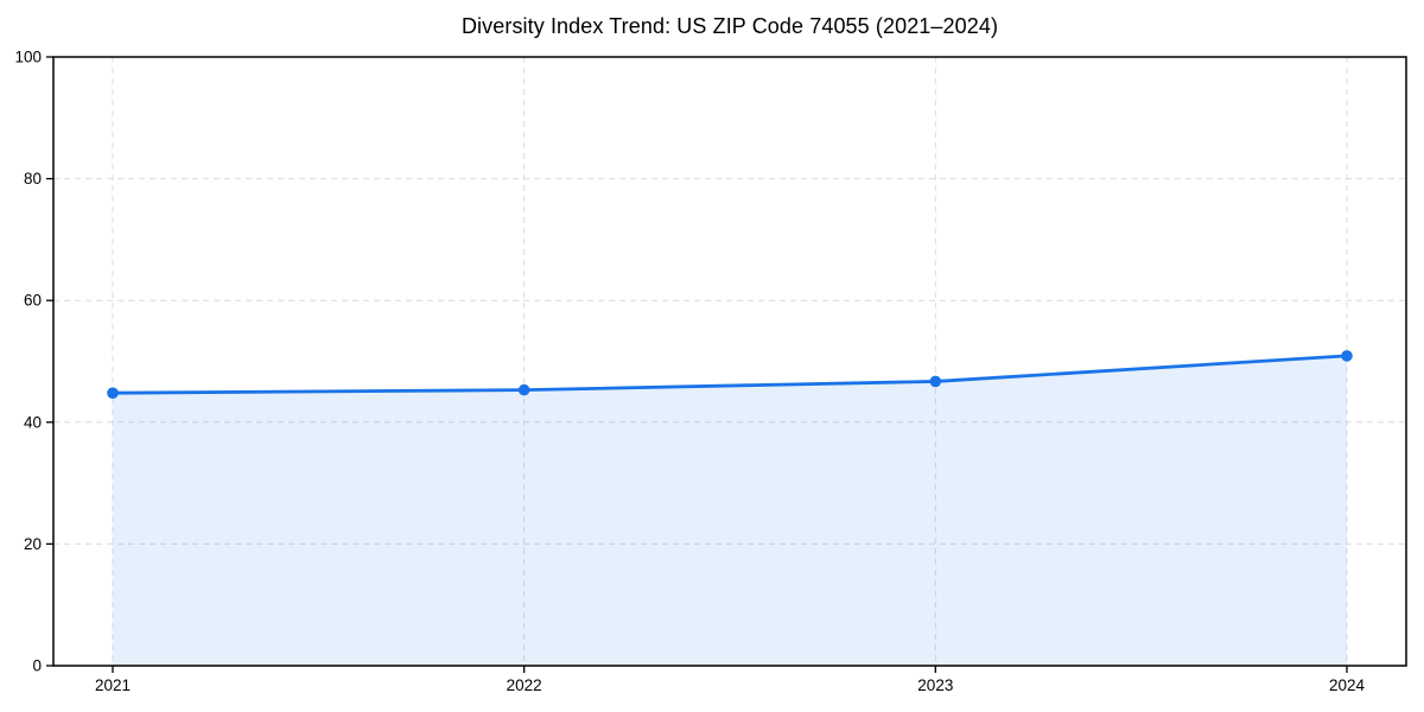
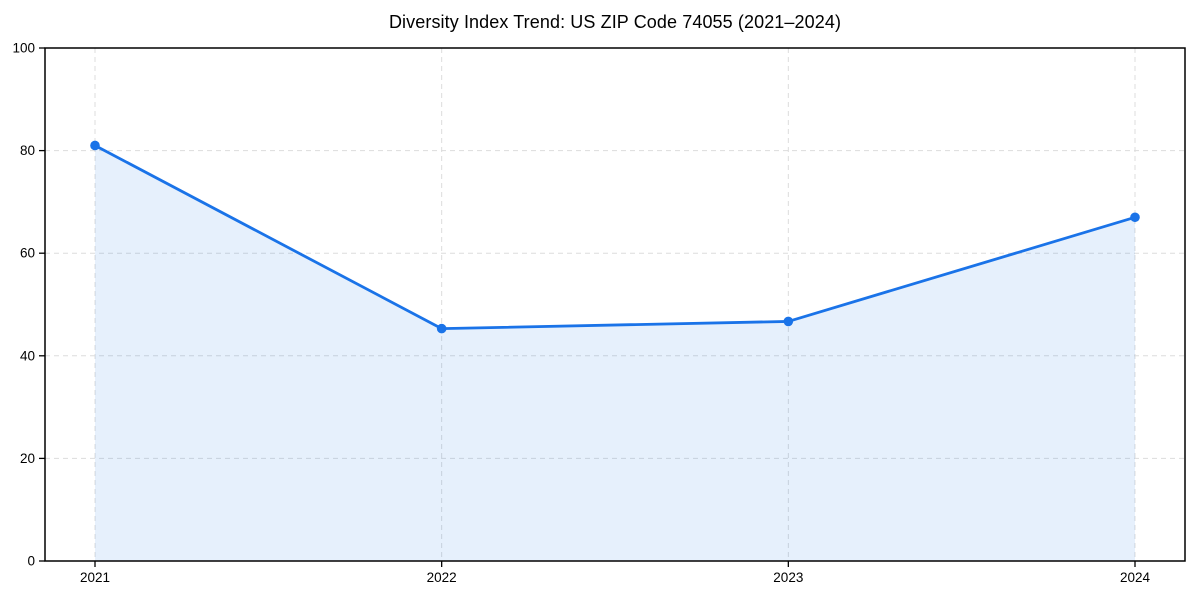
2021: 45 -> 81
2024: 51 -> 67
